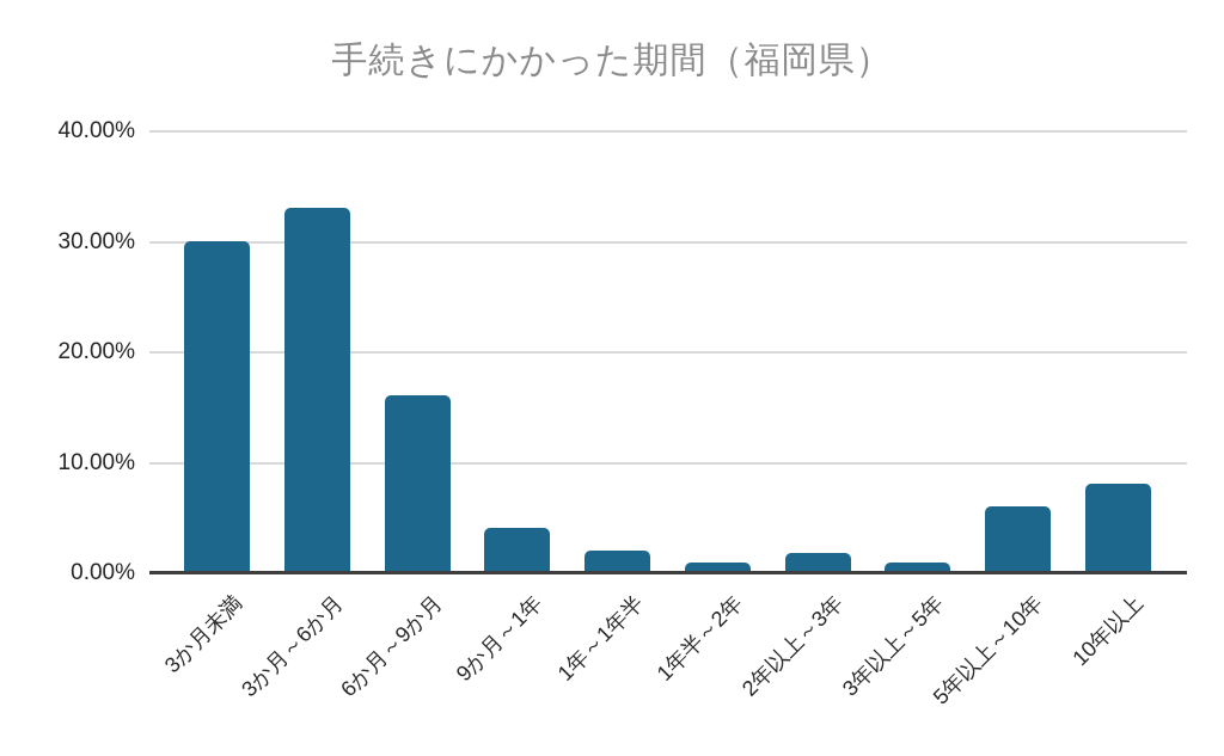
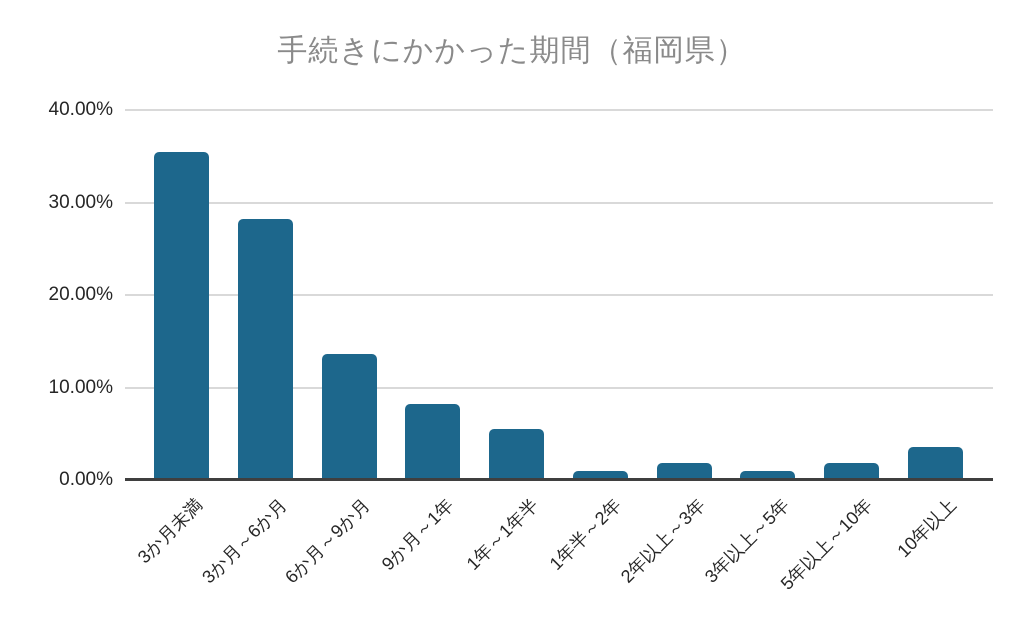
3か月未満: 30% -> 35%
3か月～6か月: 33% -> 28%
6か月～9か月: 16% -> 14%
9か月～1年: 4% -> 8%
1年～1年半: 2% -> 5%
5年以上～10年: 6% -> 2%
10年以上: 8% -> 4%
